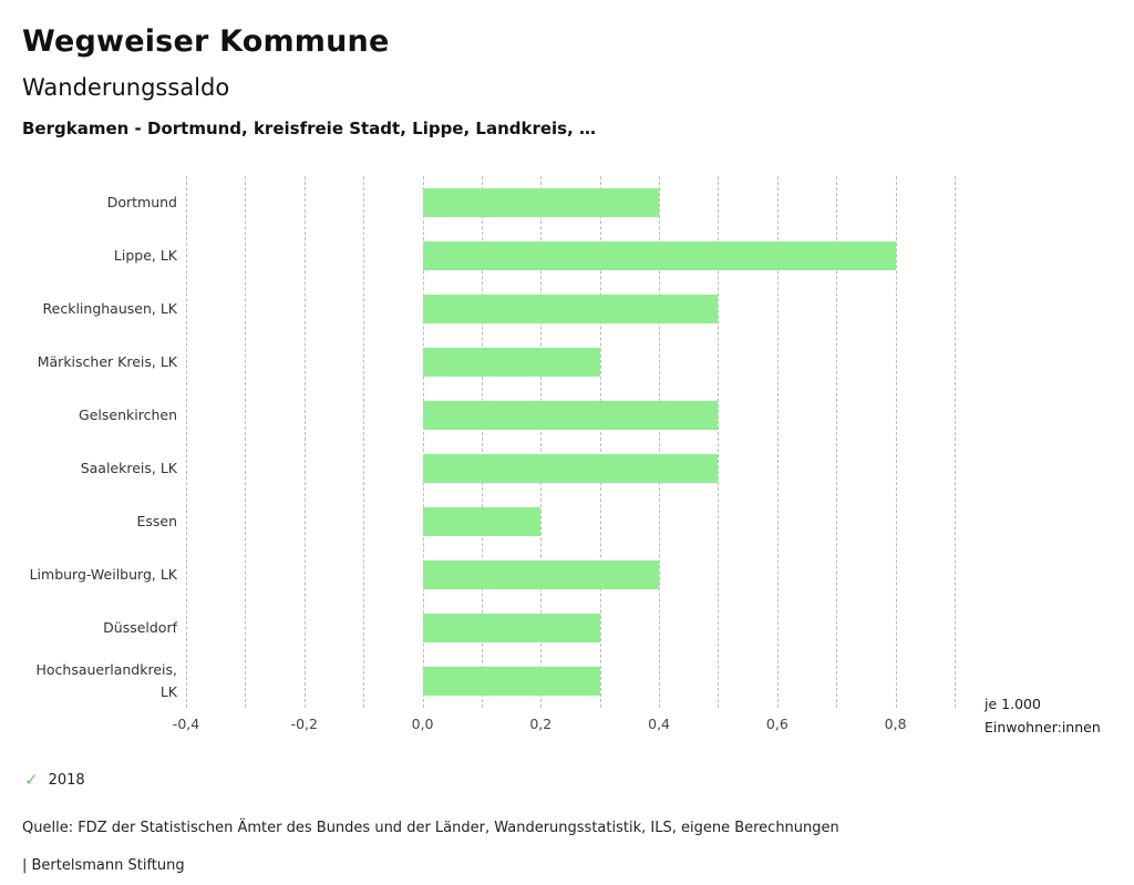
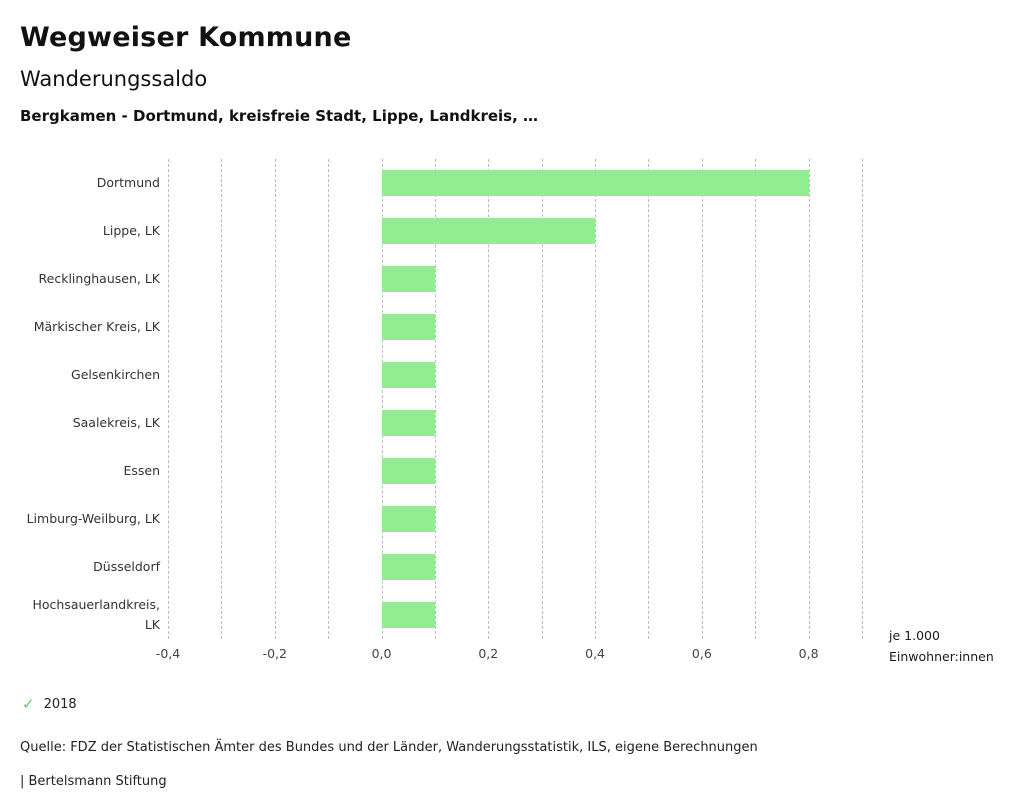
Dortmund: 0,4 -> 0,8
Lippe, LK: 0,8 -> 0,4
Recklinghausen, LK: 0,5 -> 0,1
Märkischer Kreis, LK: 0,3 -> 0,1
Gelsenkirchen: 0,5 -> 0,1
Saalekreis, LK: 0,5 -> 0,1
Essen: 0,2 -> 0,1
Limburg-Weilburg, LK: 0,4 -> 0,1
Düsseldorf: 0,3 -> 0,1
Hochsauerlandkreis, LK: 0,3 -> 0,1
